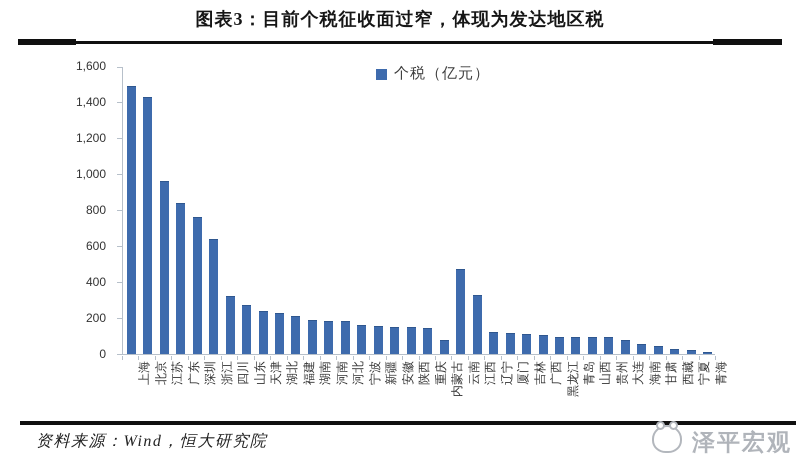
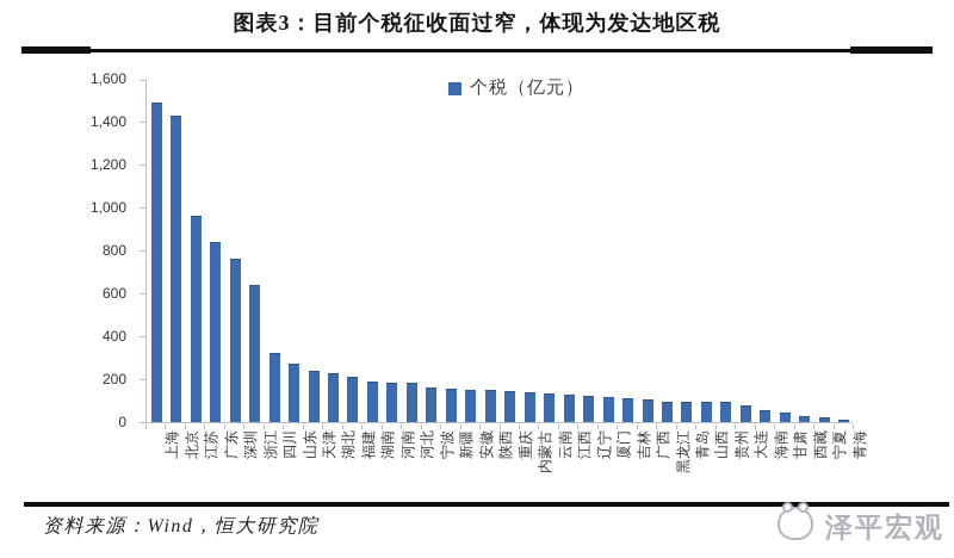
内蒙古: 80 -> 140
云南: 470 -> 140
江西: 330 -> 130
